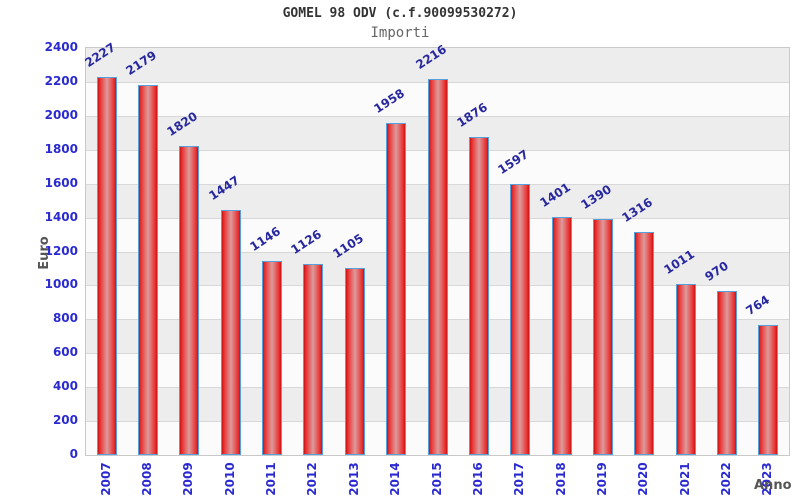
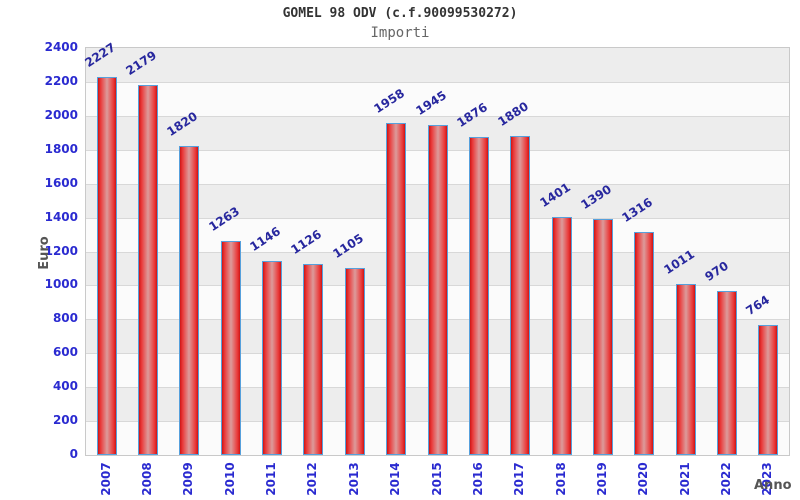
2010: 1447 -> 1263
2015: 2216 -> 1945
2017: 1597 -> 1880
